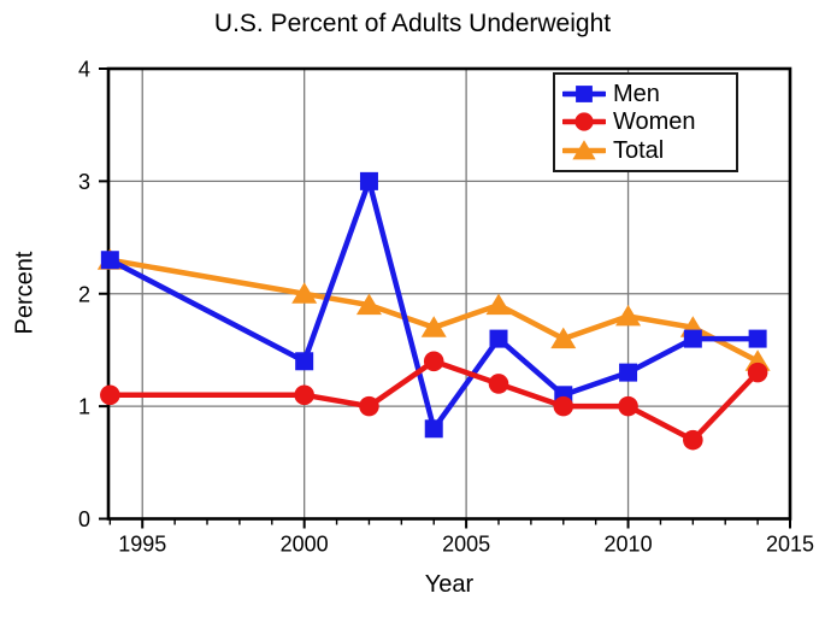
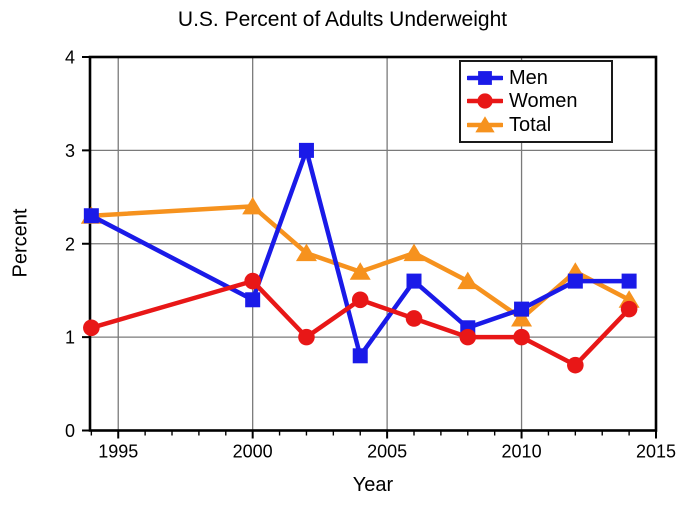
Women/2000: 1.1 -> 1.6
Total/2000: 2.0 -> 2.4
Total/2010: 1.8 -> 1.2
